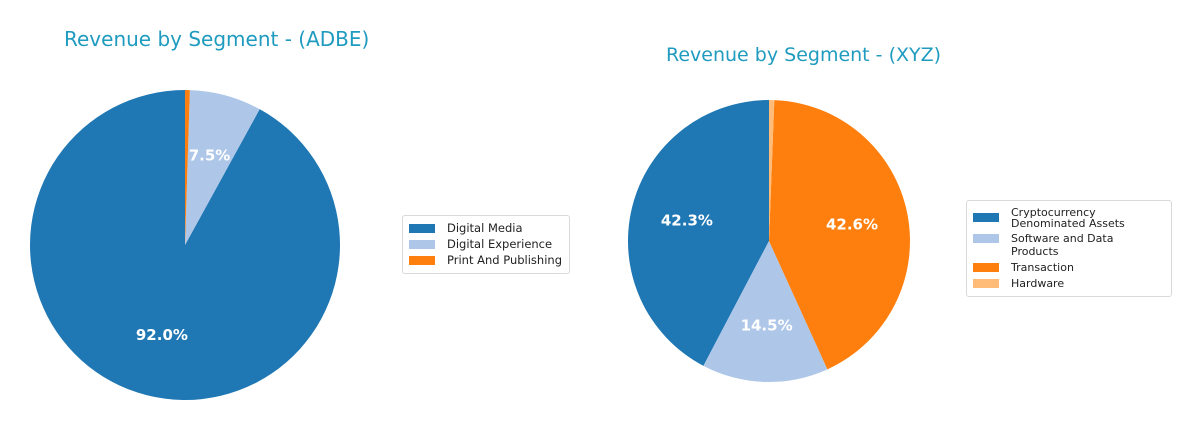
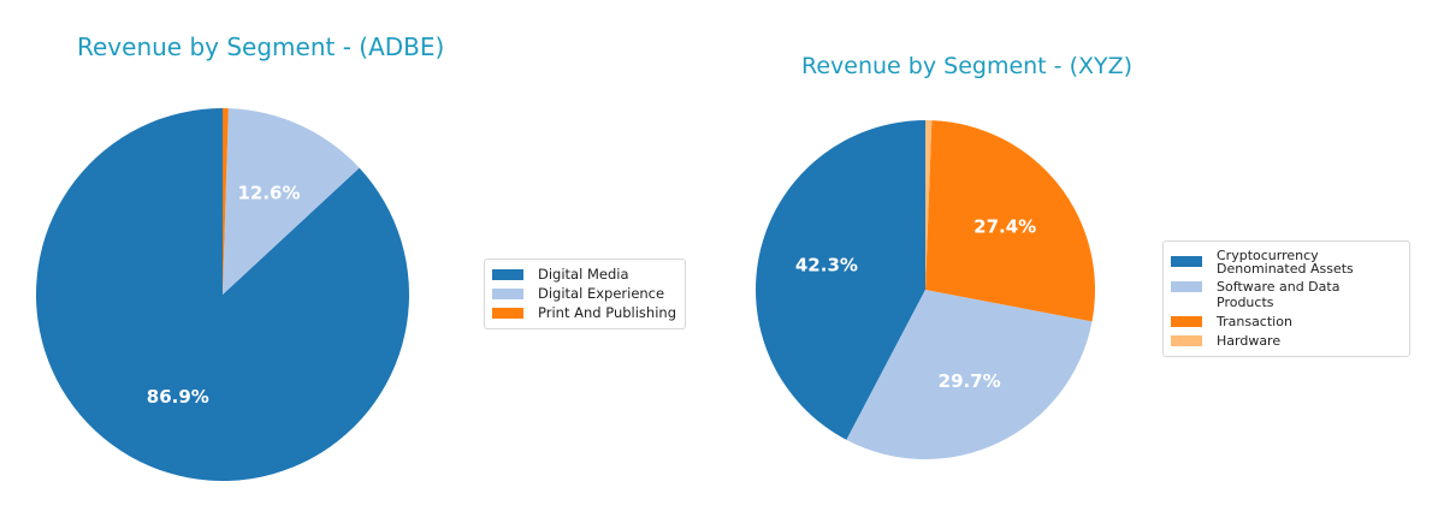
Revenue by Segment - (ADBE)/Digital Media: 92.0% -> 86.9%
Revenue by Segment - (ADBE)/Digital Experience: 7.5% -> 12.6%
Revenue by Segment - (XYZ)/Software and Data Products: 14.5% -> 29.7%
Revenue by Segment - (XYZ)/Transaction: 42.6% -> 27.4%
